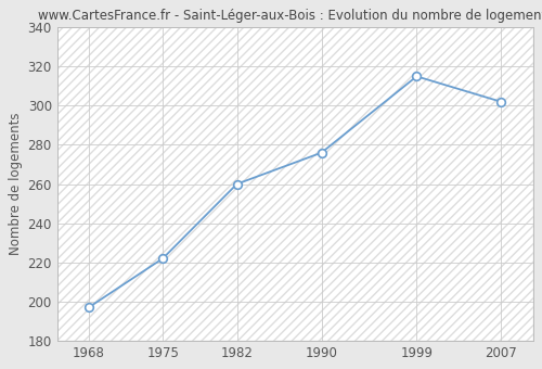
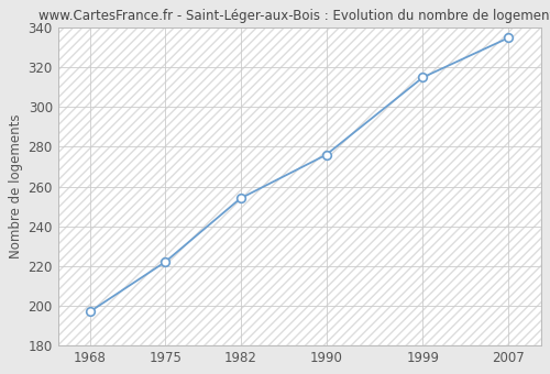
1982: 260 -> 254
2007: 302 -> 335
